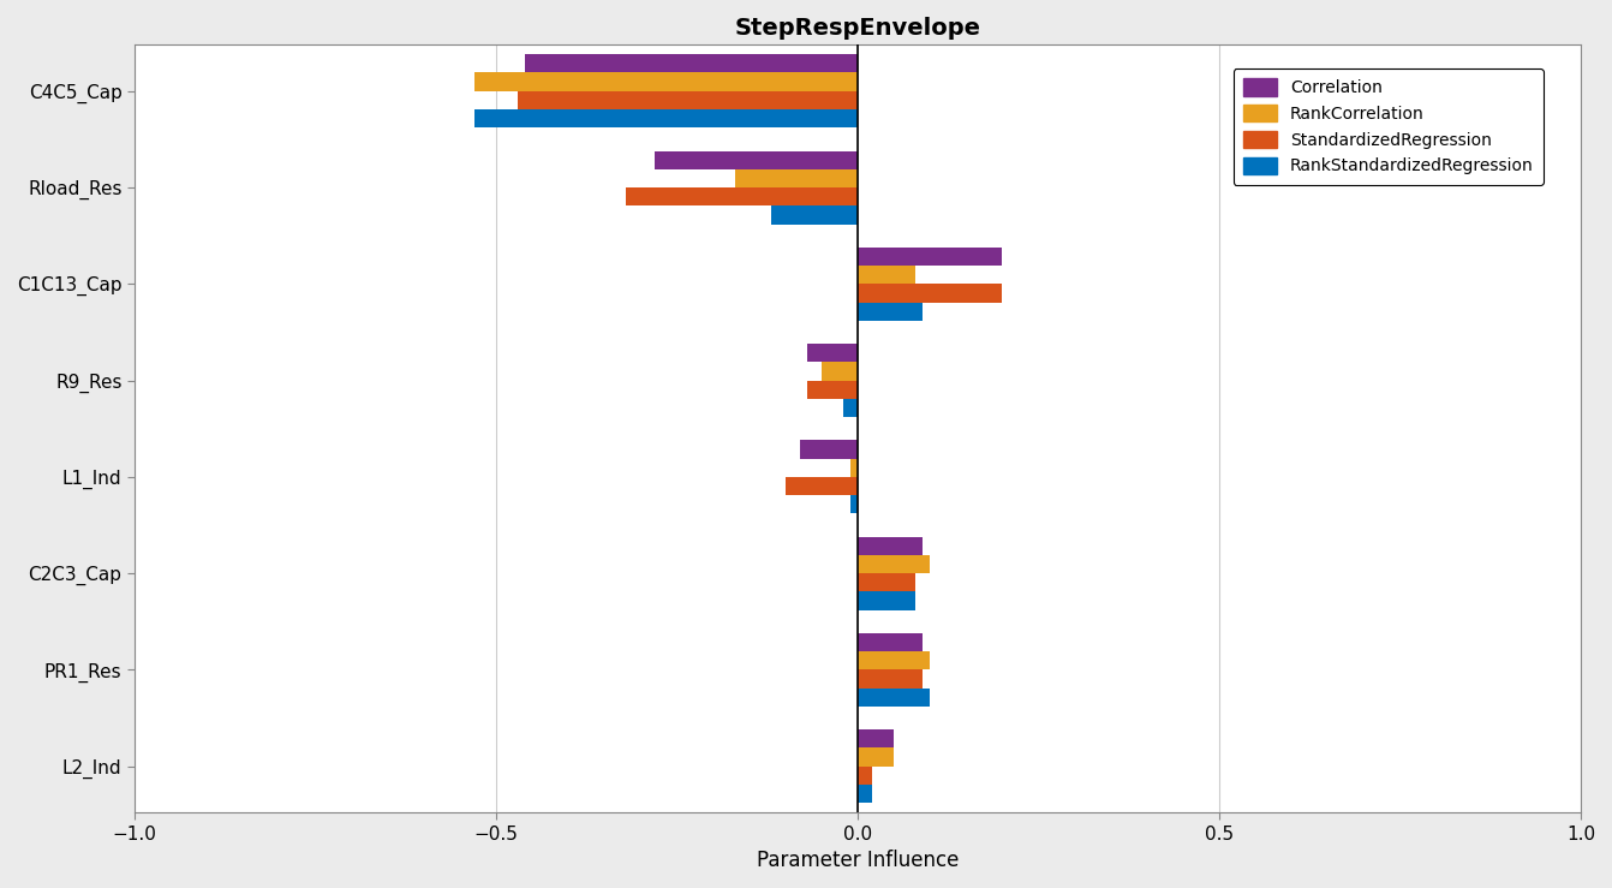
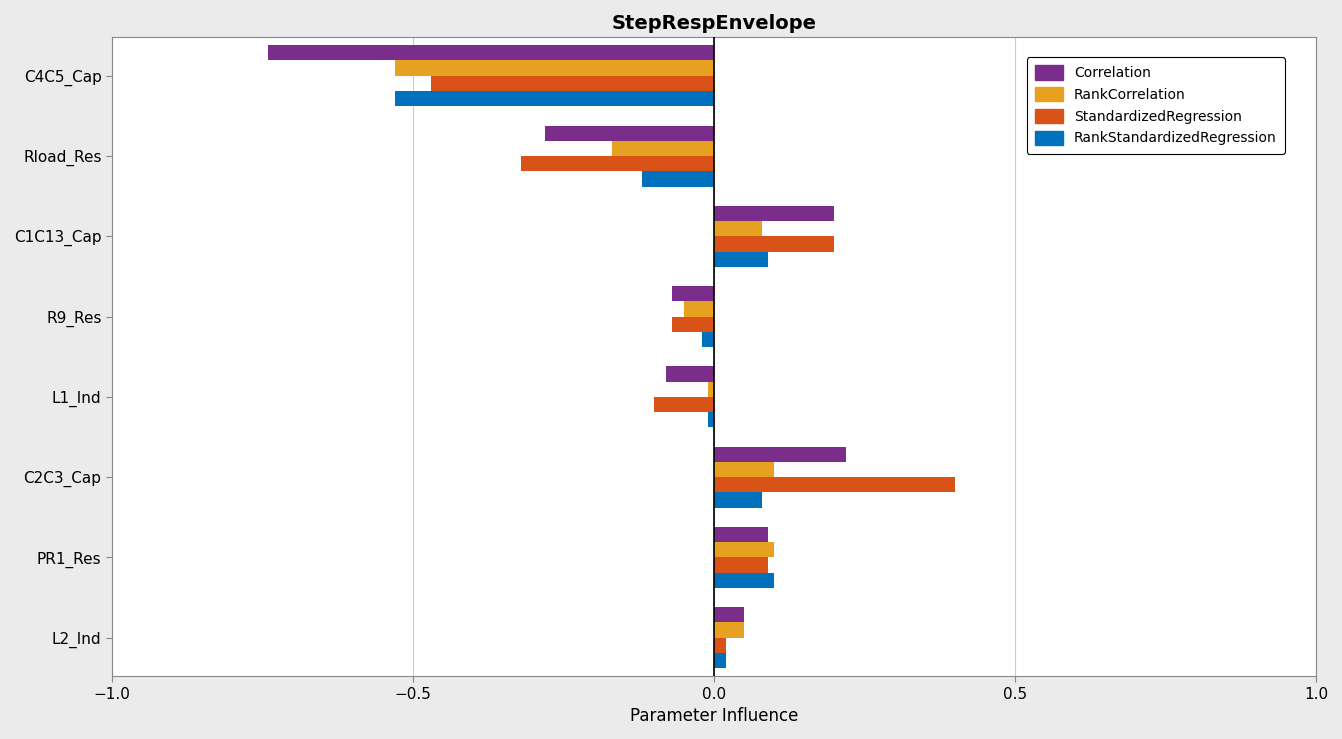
Correlation/C4C5_Cap: -0.46 -> -0.74
Correlation/C2C3_Cap: 0.09 -> 0.22
StandardizedRegression/C2C3_Cap: 0.08 -> 0.40
